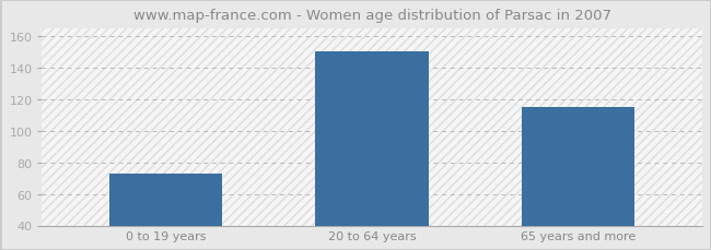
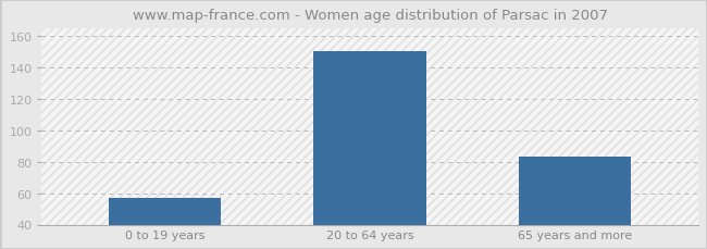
0 to 19 years: 73 -> 57
65 years and more: 115 -> 83
